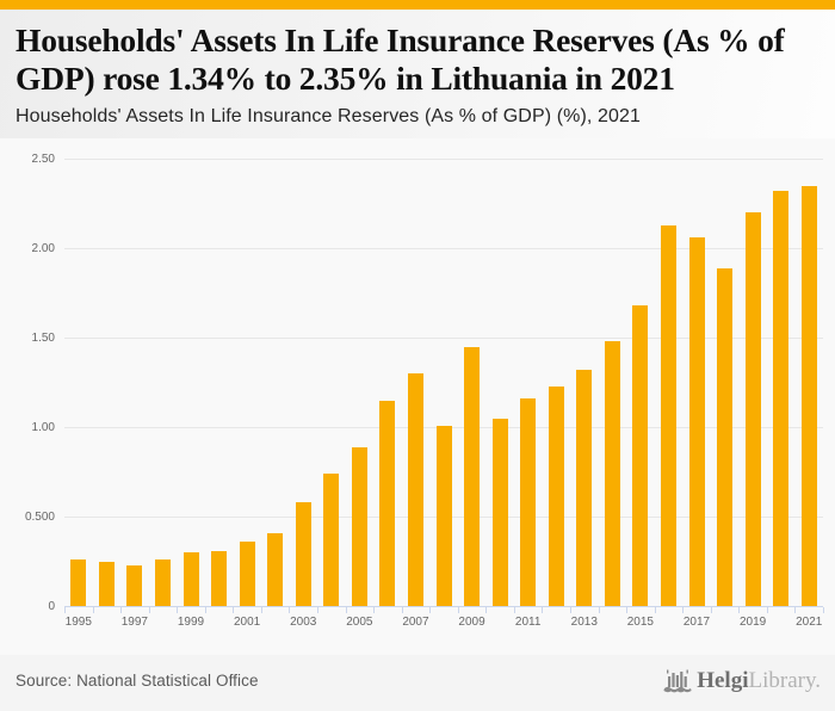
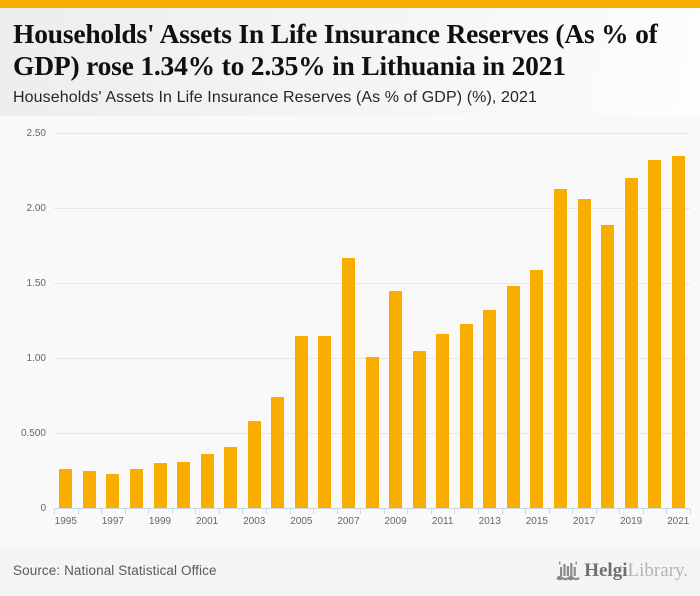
2005: 0.89 -> 1.15
2007: 1.30 -> 1.67
2015: 1.68 -> 1.59
